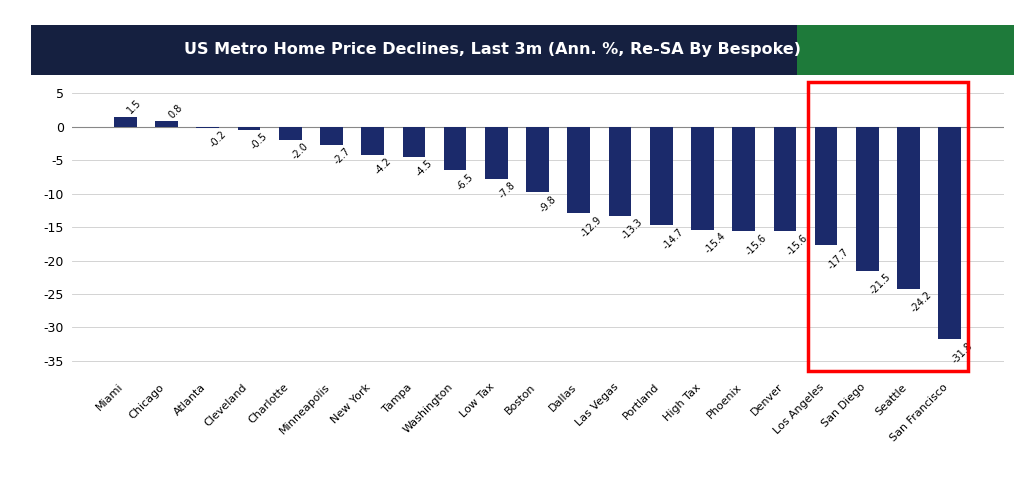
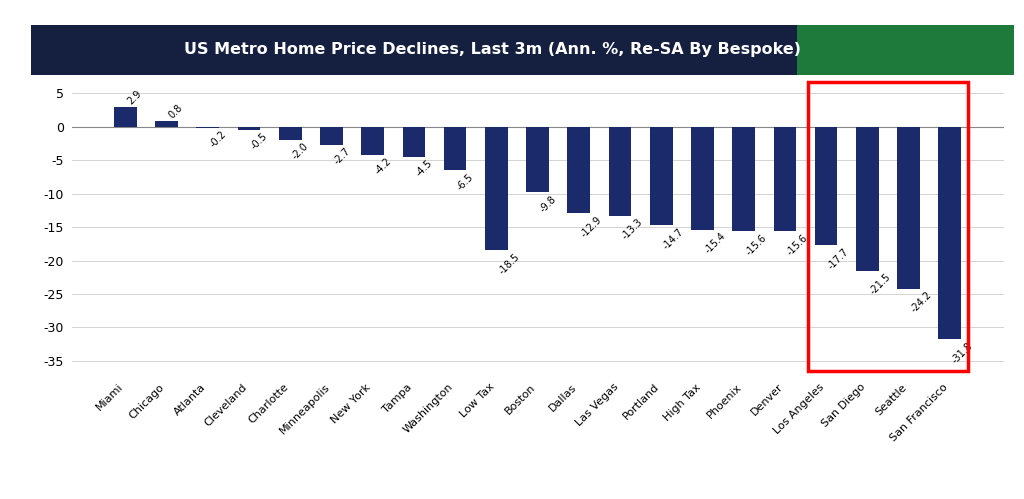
Miami: 1.5 -> 2.9
Low Tax: -7.8 -> -18.5
